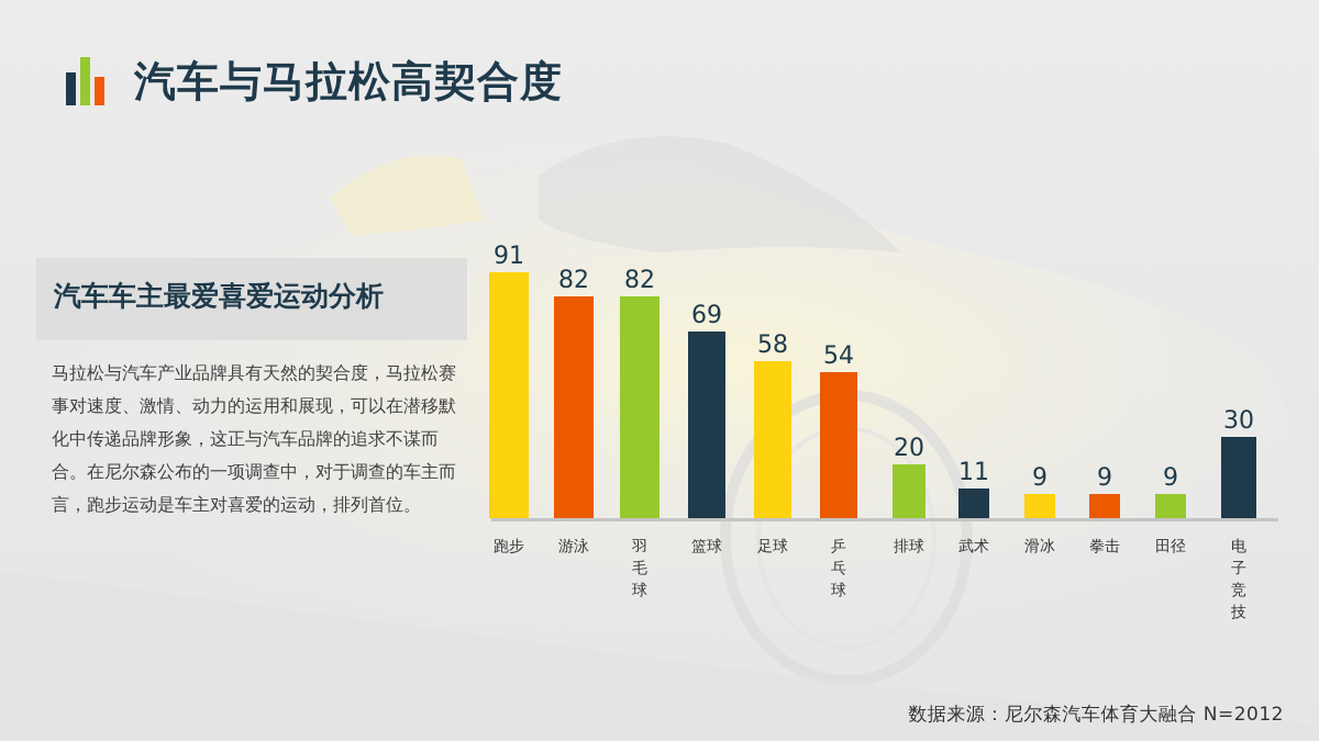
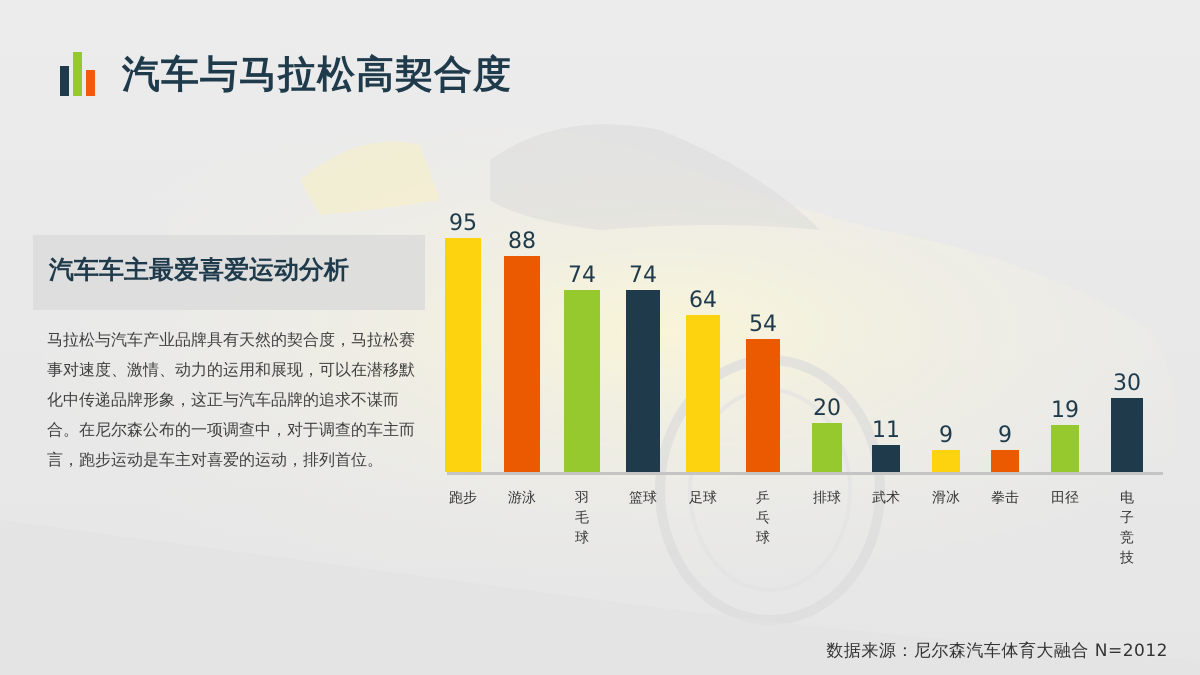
跑步: 91 -> 95
游泳: 82 -> 88
羽毛球: 82 -> 74
篮球: 69 -> 74
足球: 58 -> 64
田径: 9 -> 19
